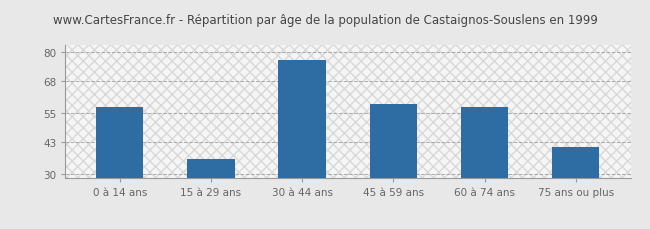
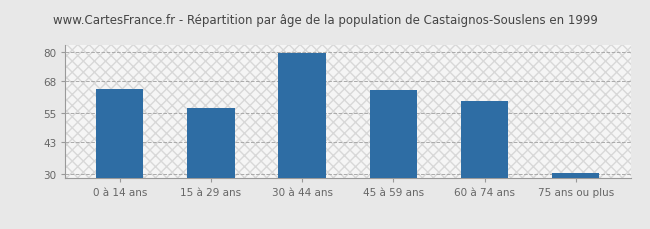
0 à 14 ans: 57.5 -> 65.0
15 à 29 ans: 36.0 -> 57.0
30 à 44 ans: 77.0 -> 79.5
45 à 59 ans: 58.5 -> 64.5
60 à 74 ans: 57.5 -> 60.0
75 ans ou plus: 41.0 -> 30.2
